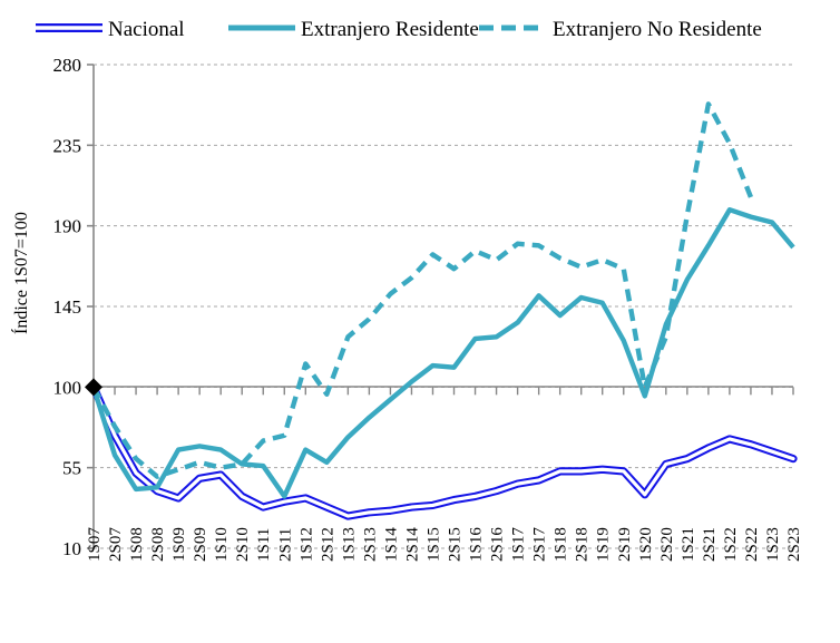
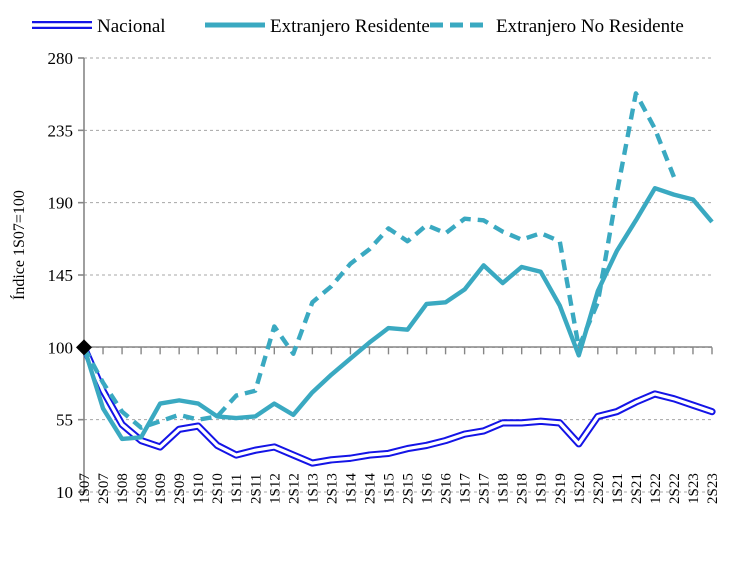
Extranjero Residente/2S11: 39 -> 57
